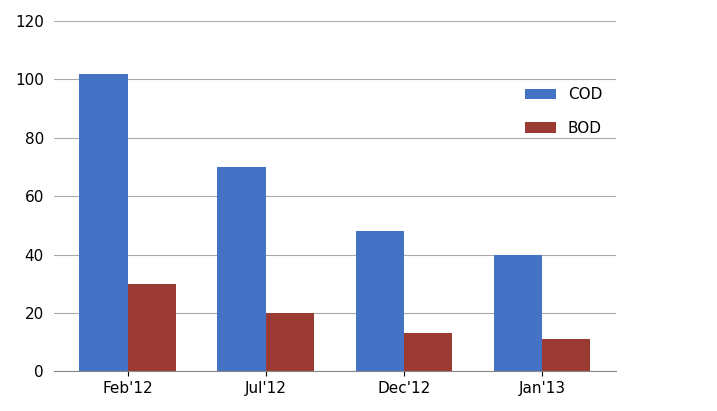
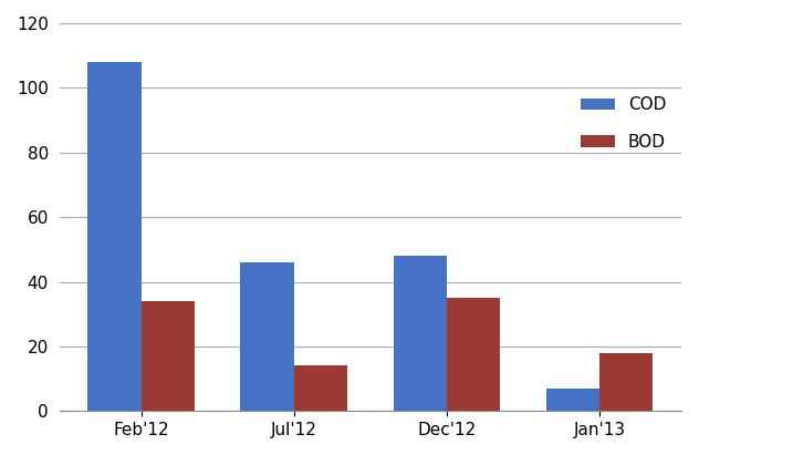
COD/Feb'12: 102 -> 108
BOD/Feb'12: 30 -> 34
COD/Jul'12: 70 -> 46
BOD/Jul'12: 20 -> 14
BOD/Dec'12: 13 -> 35
COD/Jan'13: 40 -> 7
BOD/Jan'13: 11 -> 18
